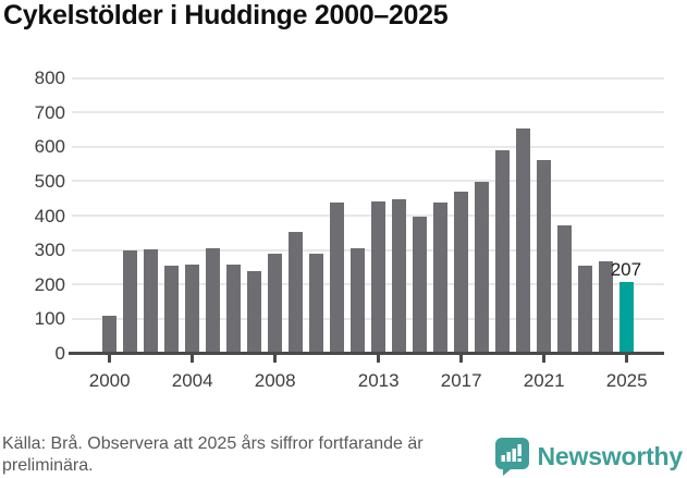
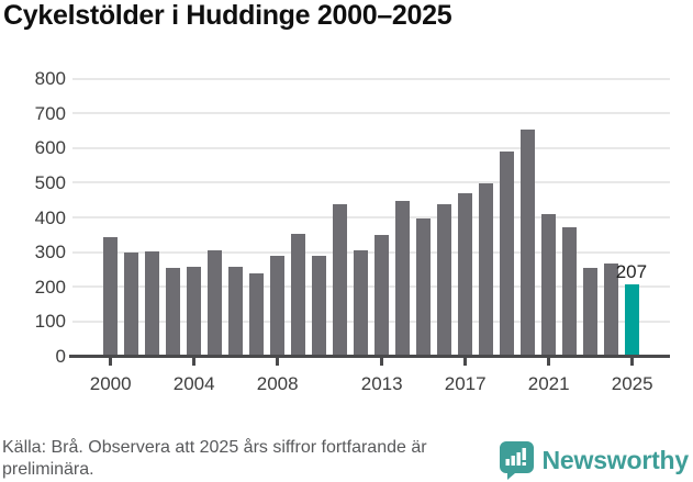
2000: 110 -> 340
2013: 440 -> 350
2021: 560 -> 410
